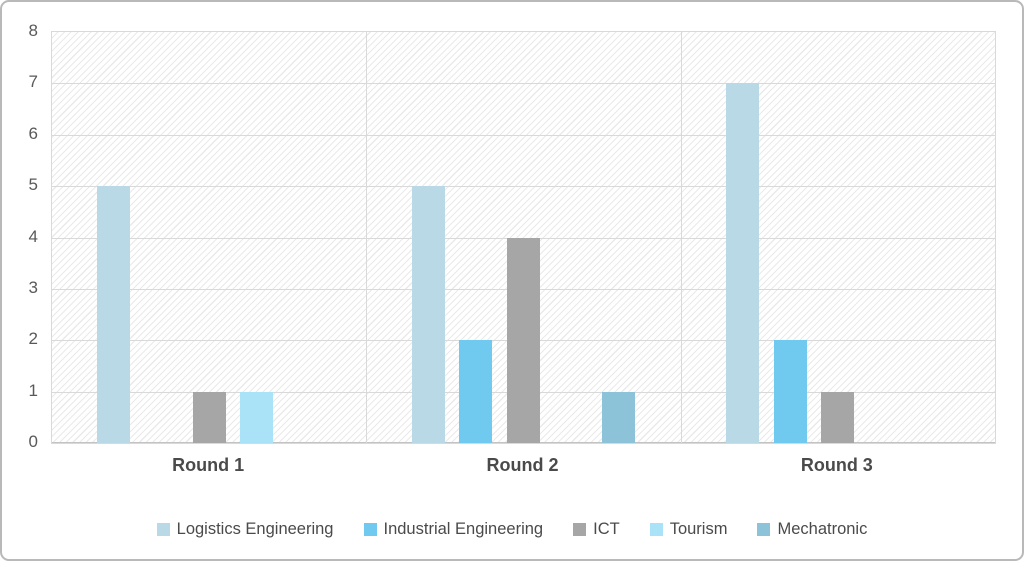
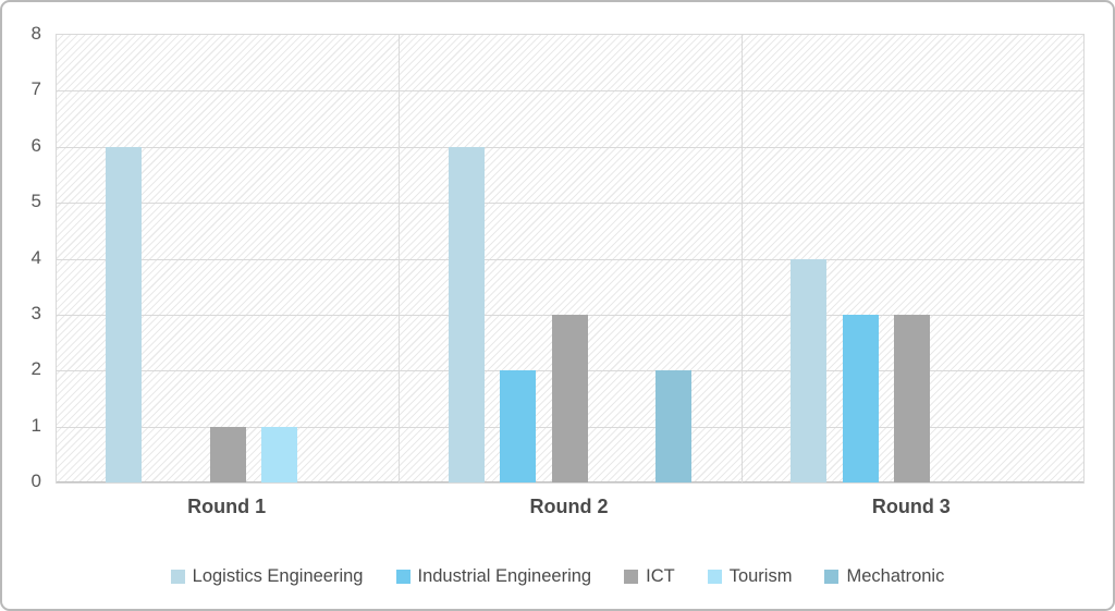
Logistics Engineering/Round 1: 5 -> 6
Logistics Engineering/Round 2: 5 -> 6
ICT/Round 2: 4 -> 3
Mechatronic/Round 2: 1 -> 2
Logistics Engineering/Round 3: 7 -> 4
Industrial Engineering/Round 3: 2 -> 3
ICT/Round 3: 1 -> 3
